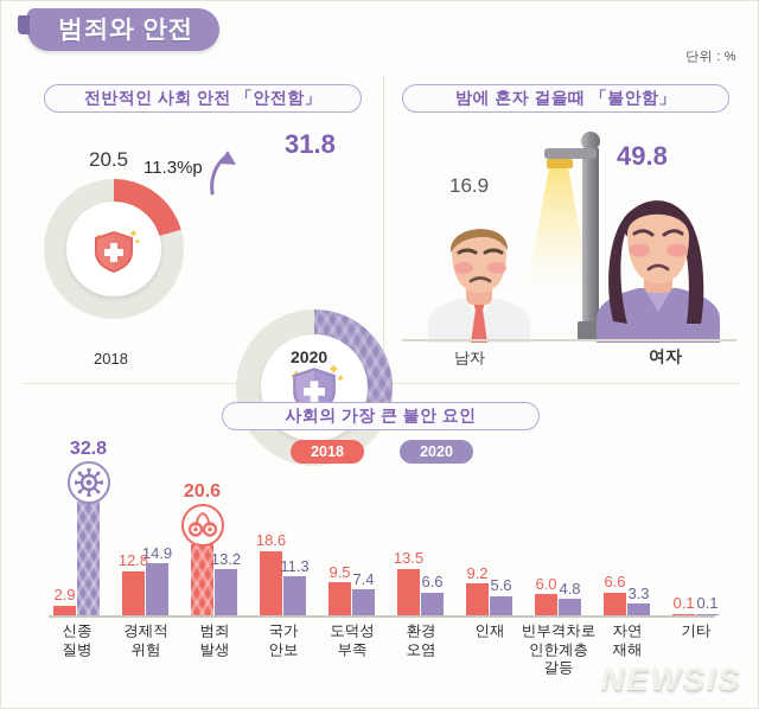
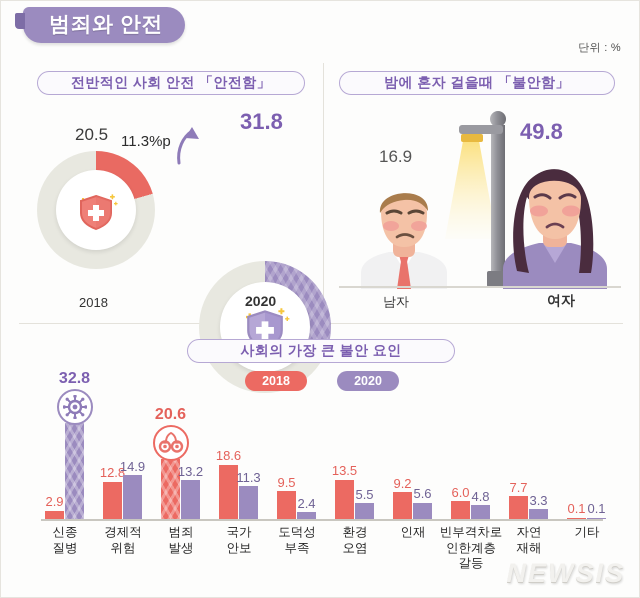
2020/도덕성 부족: 7.4 -> 2.4
2020/환경 오염: 6.6 -> 5.5
2018/자연 재해: 6.6 -> 7.7
